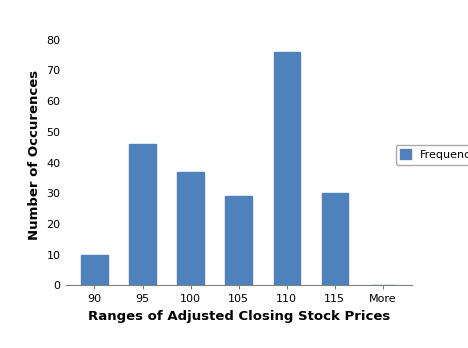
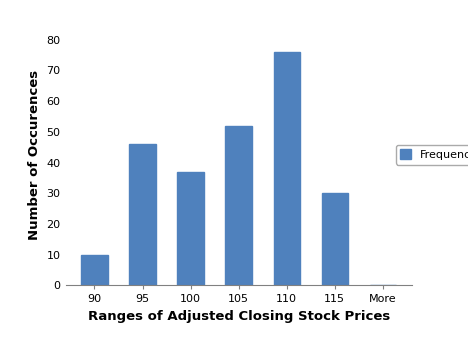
105: 29 -> 52
